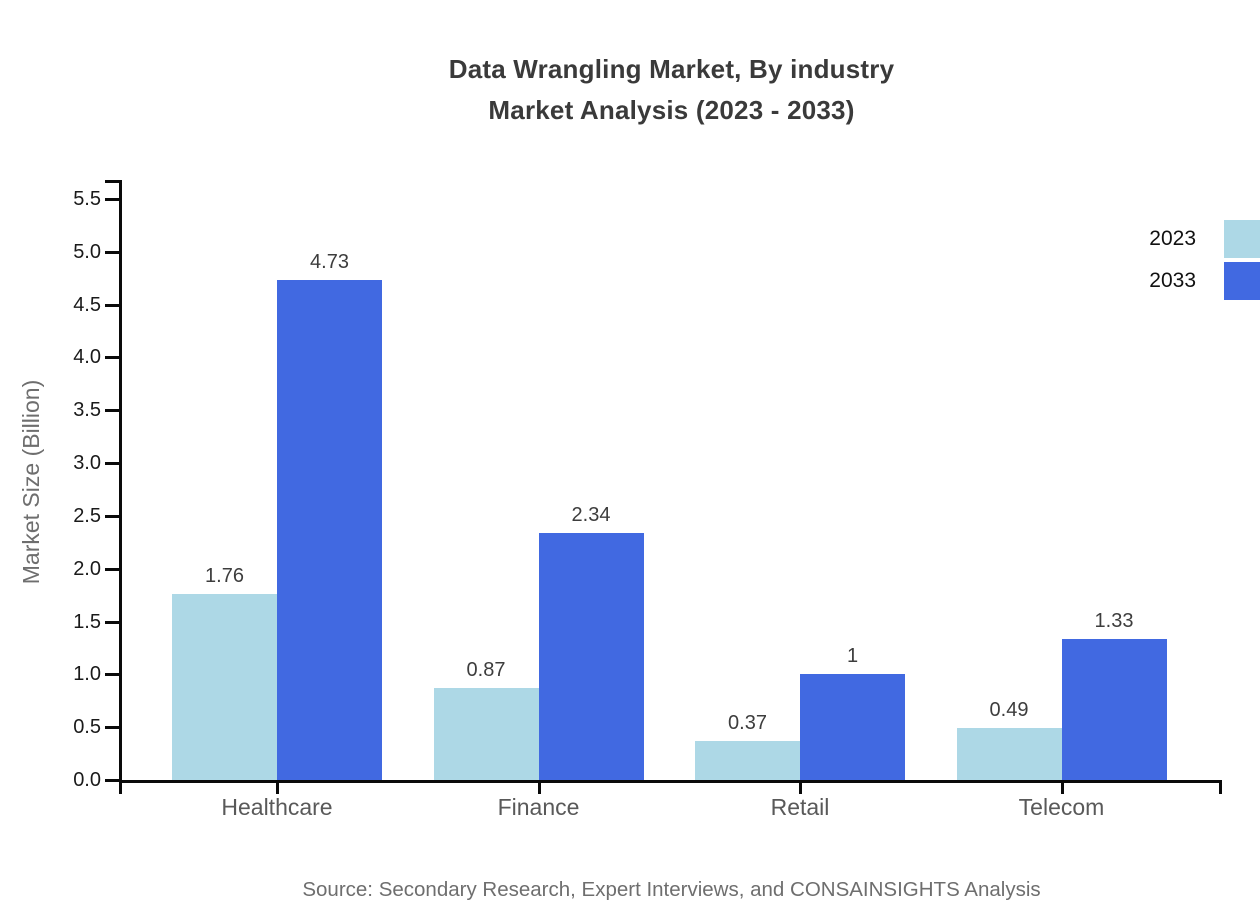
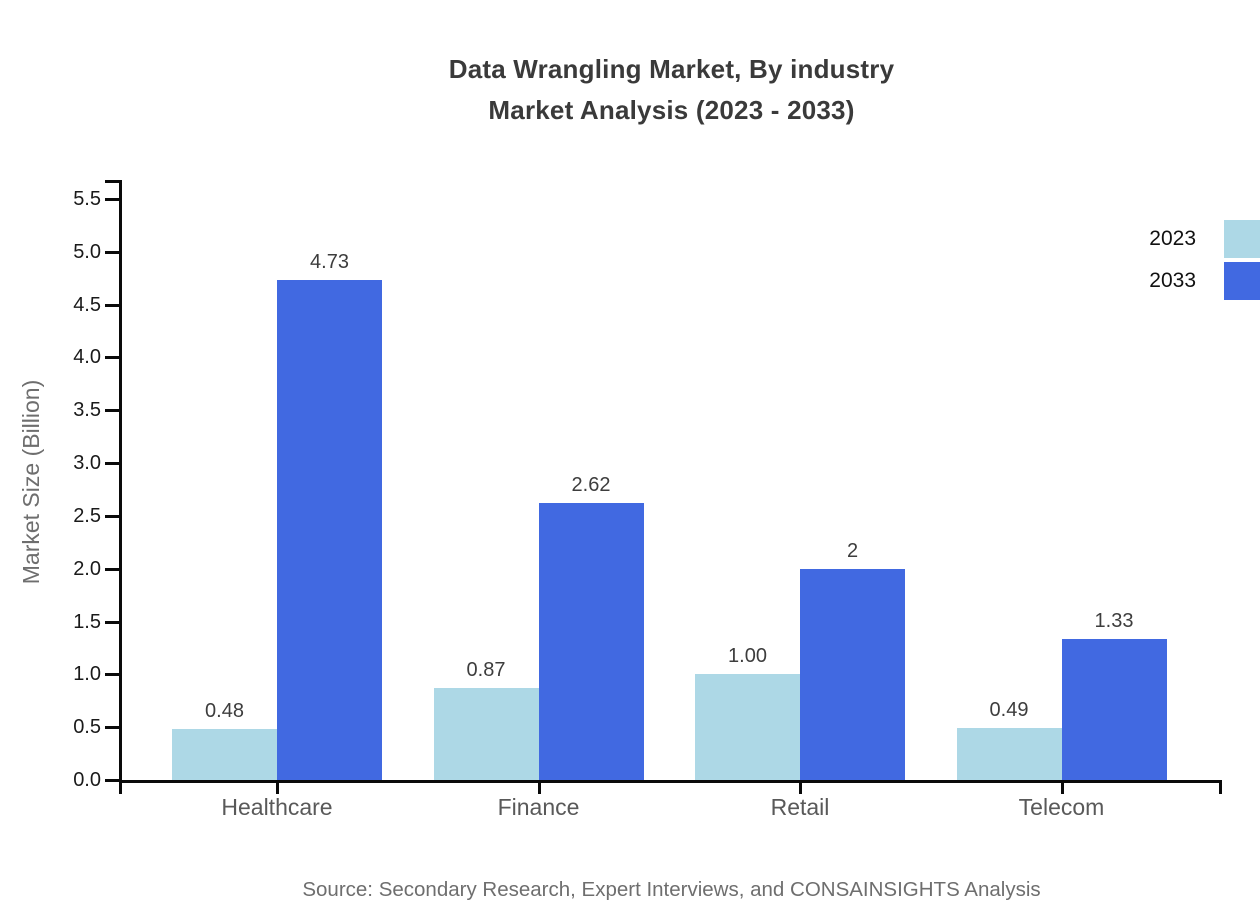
2023/Healthcare: 1.76 -> 0.48
2033/Finance: 2.34 -> 2.62
2023/Retail: 0.37 -> 1.00
2033/Retail: 1 -> 2
